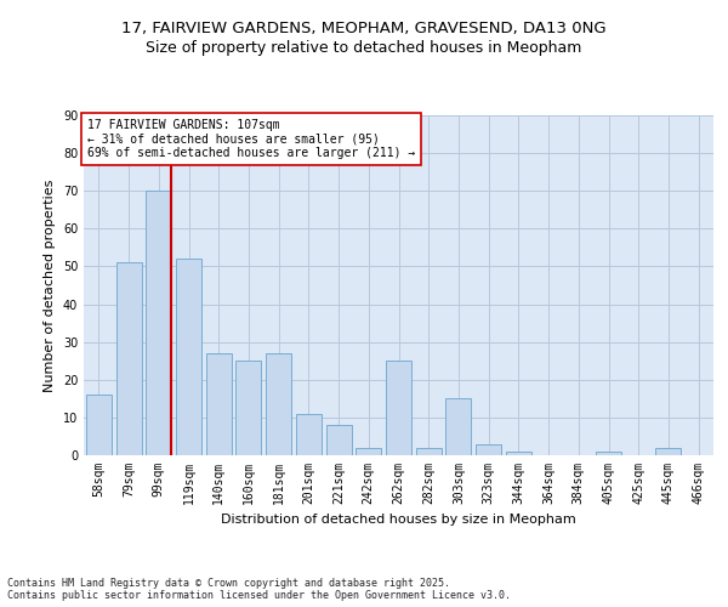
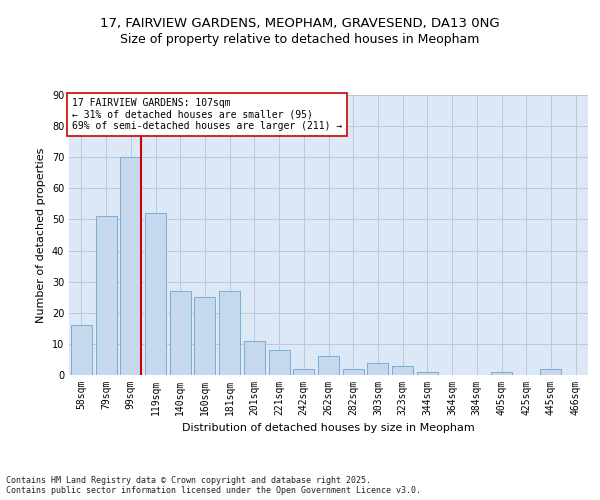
262sqm: 25 -> 6
303sqm: 15 -> 4
